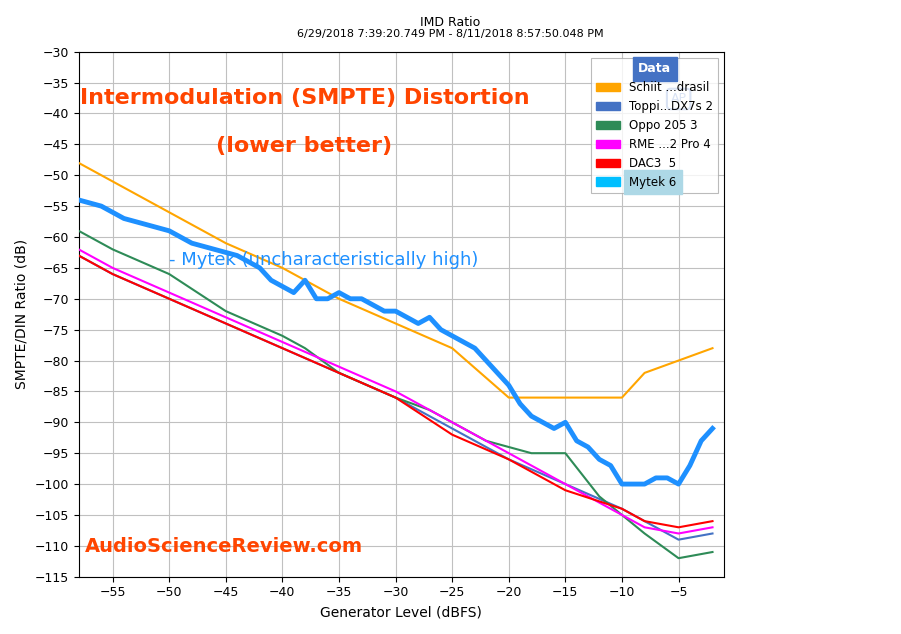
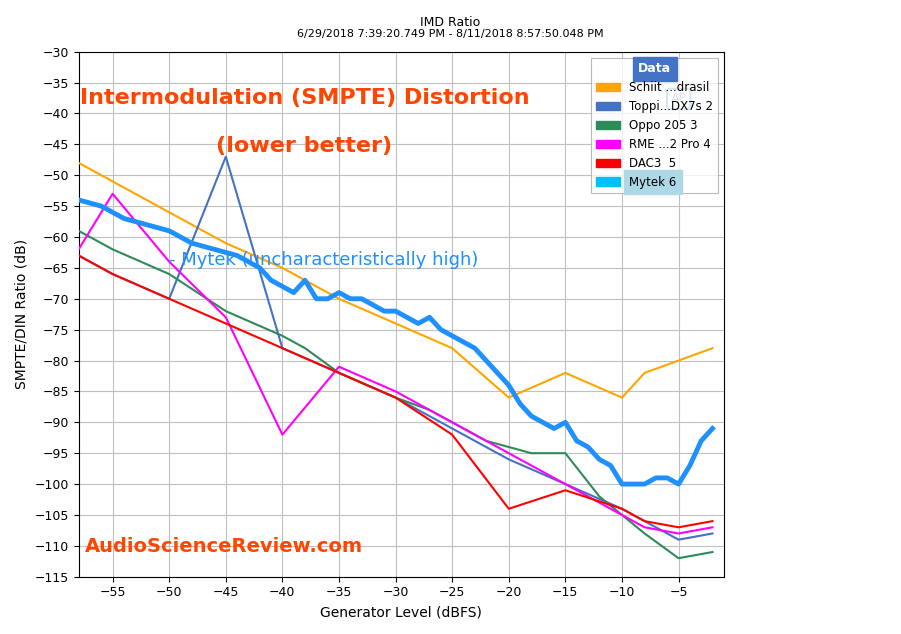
RME ...2 Pro 4/−55: -65 -> -53
RME ...2 Pro 4/−50: -69 -> -64
Toppi...DX7s 2/−45: -74 -> -47
RME ...2 Pro 4/−40: -77 -> -92
DAC3 5/−20: -96 -> -104
Schiit ...drasil/−15: -86 -> -82
